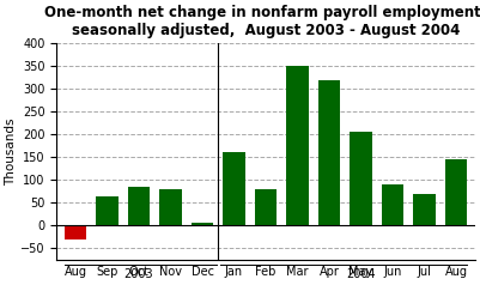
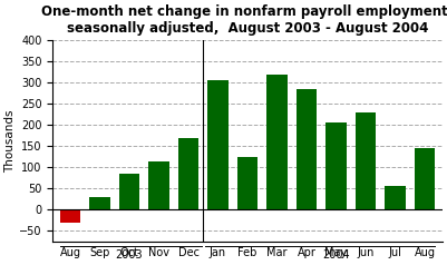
Sep: 65 -> 30
Nov: 80 -> 115
Dec: 5 -> 170
Jan: 160 -> 305
Feb: 80 -> 125
Mar: 350 -> 320
Apr: 320 -> 285
Jun: 90 -> 230
Jul: 70 -> 55
